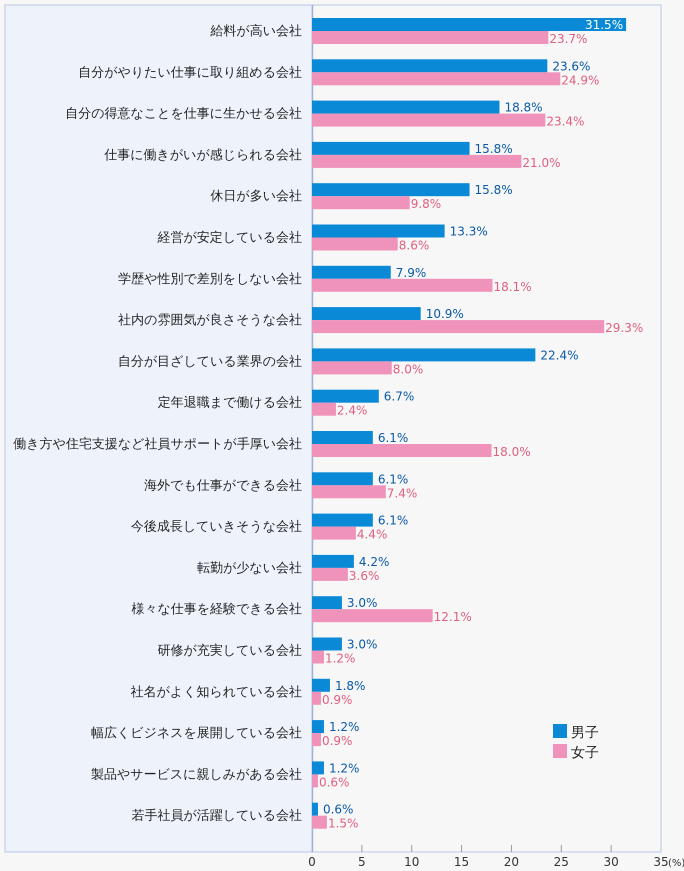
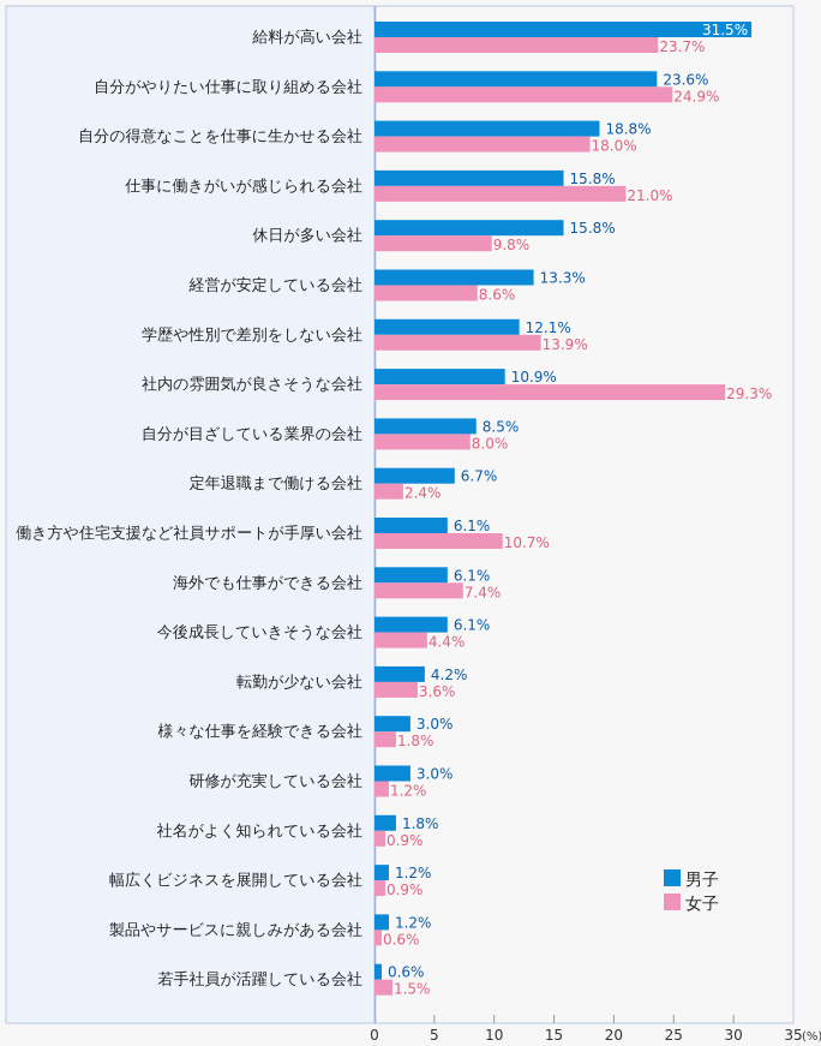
女子/自分の得意なことを仕事に生かせる会社: 23.4% -> 18.0%
男子/学歴や性別で差別をしない会社: 7.9% -> 12.1%
女子/学歴や性別で差別をしない会社: 18.1% -> 13.9%
男子/自分が目ざしている業界の会社: 22.4% -> 8.5%
女子/働き方や住宅支援など社員サポートが手厚い会社: 18.0% -> 10.7%
女子/様々な仕事を経験できる会社: 12.1% -> 1.8%
